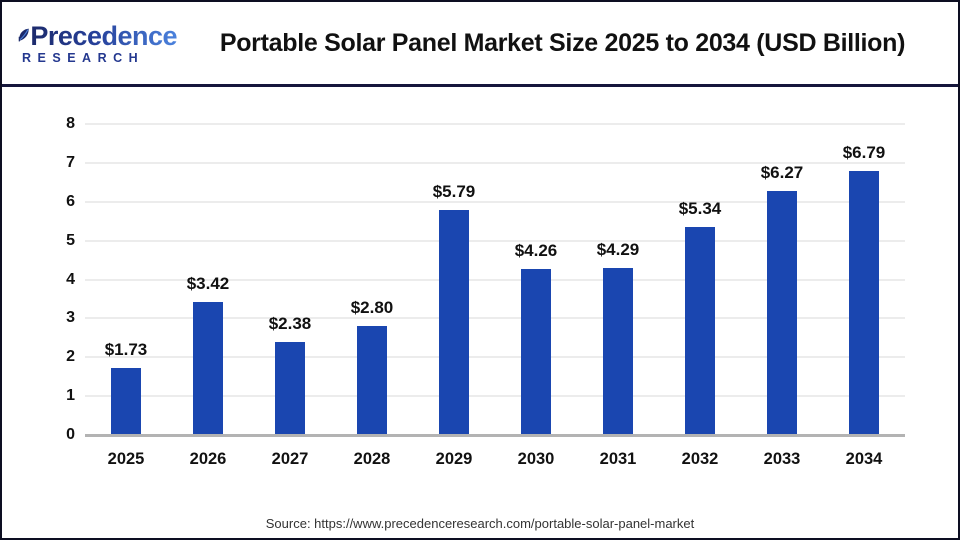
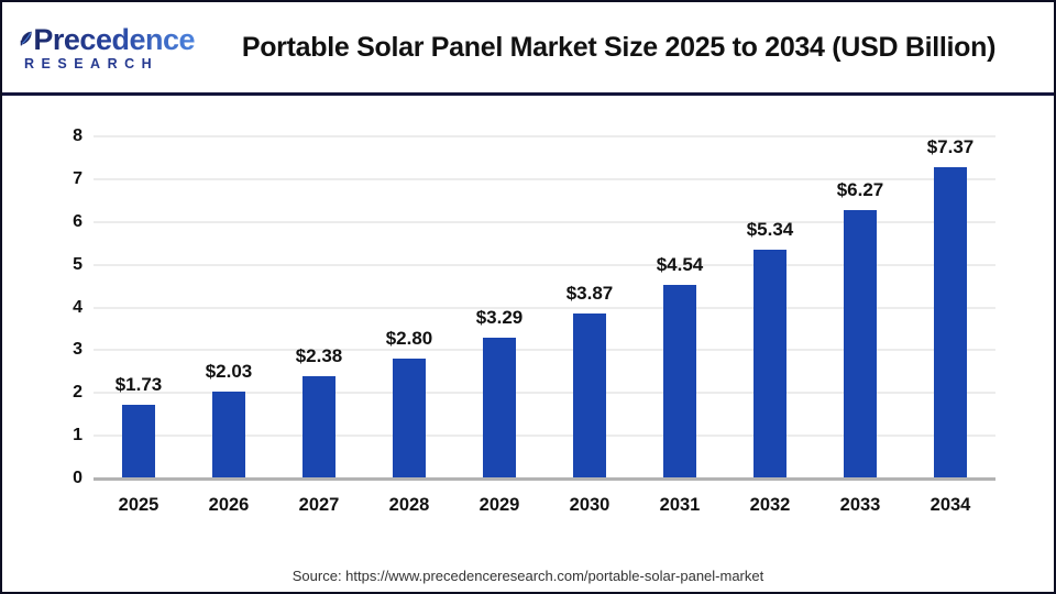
2026: $3.42 -> $2.03
2029: $5.79 -> $3.29
2030: $4.26 -> $3.87
2031: $4.29 -> $4.54
2034: $6.79 -> $7.37
